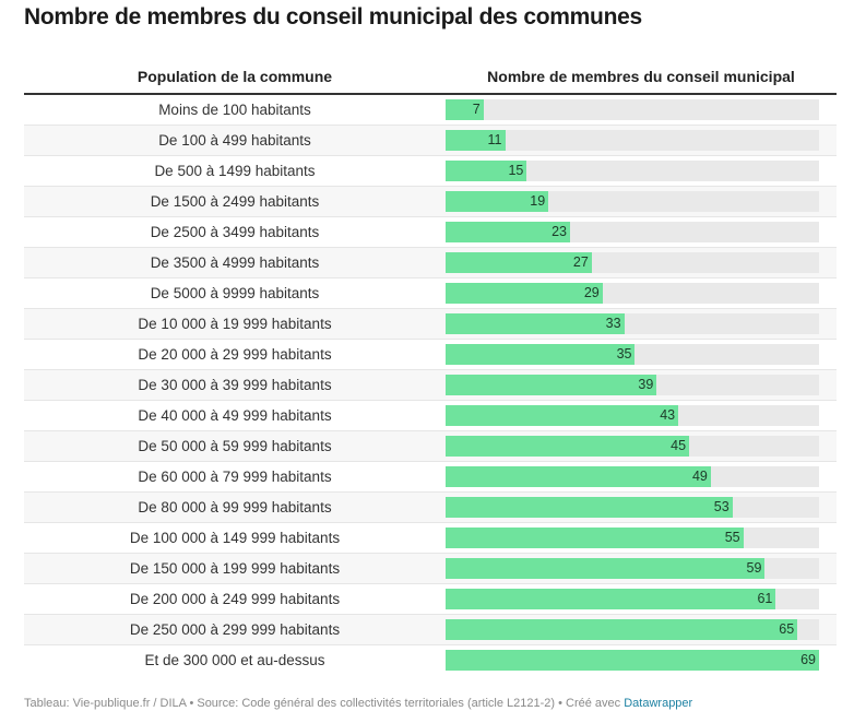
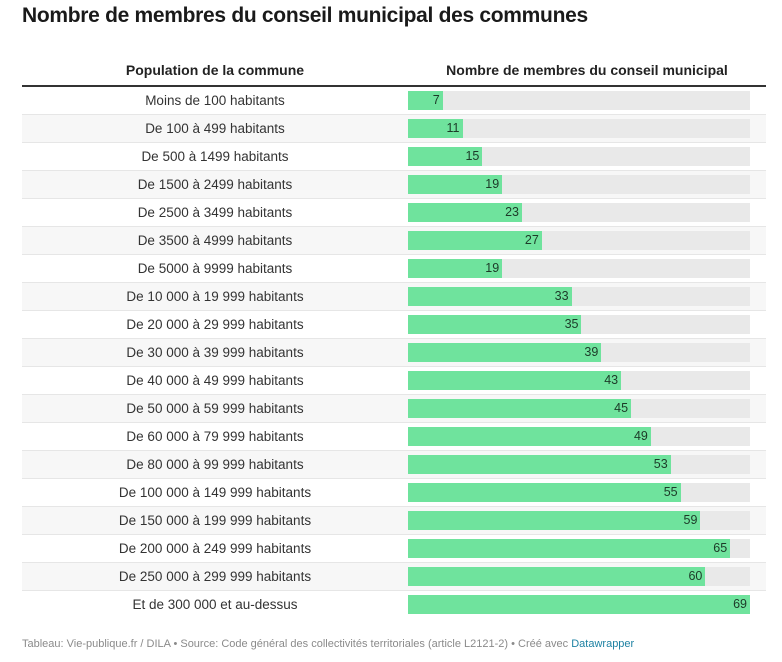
De 5000 à 9999 habitants: 29 -> 19
De 200 000 à 249 999 habitants: 61 -> 65
De 250 000 à 299 999 habitants: 65 -> 60
